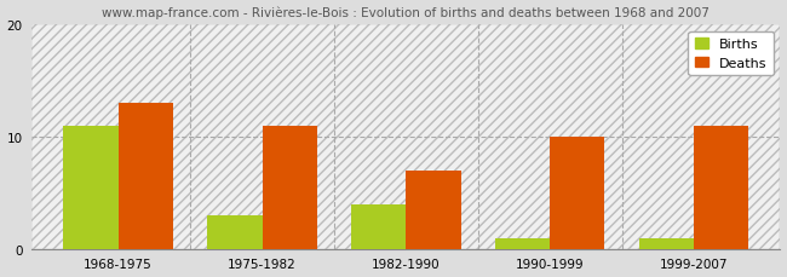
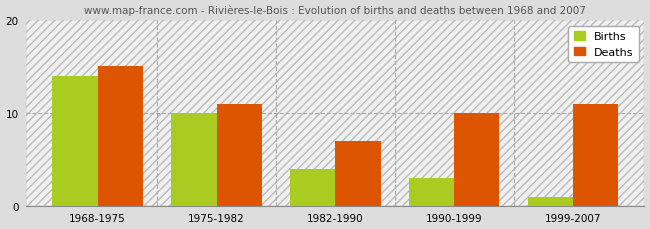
Births/1968-1975: 11 -> 14
Deaths/1968-1975: 13 -> 15
Births/1975-1982: 3 -> 10
Births/1990-1999: 1 -> 3
